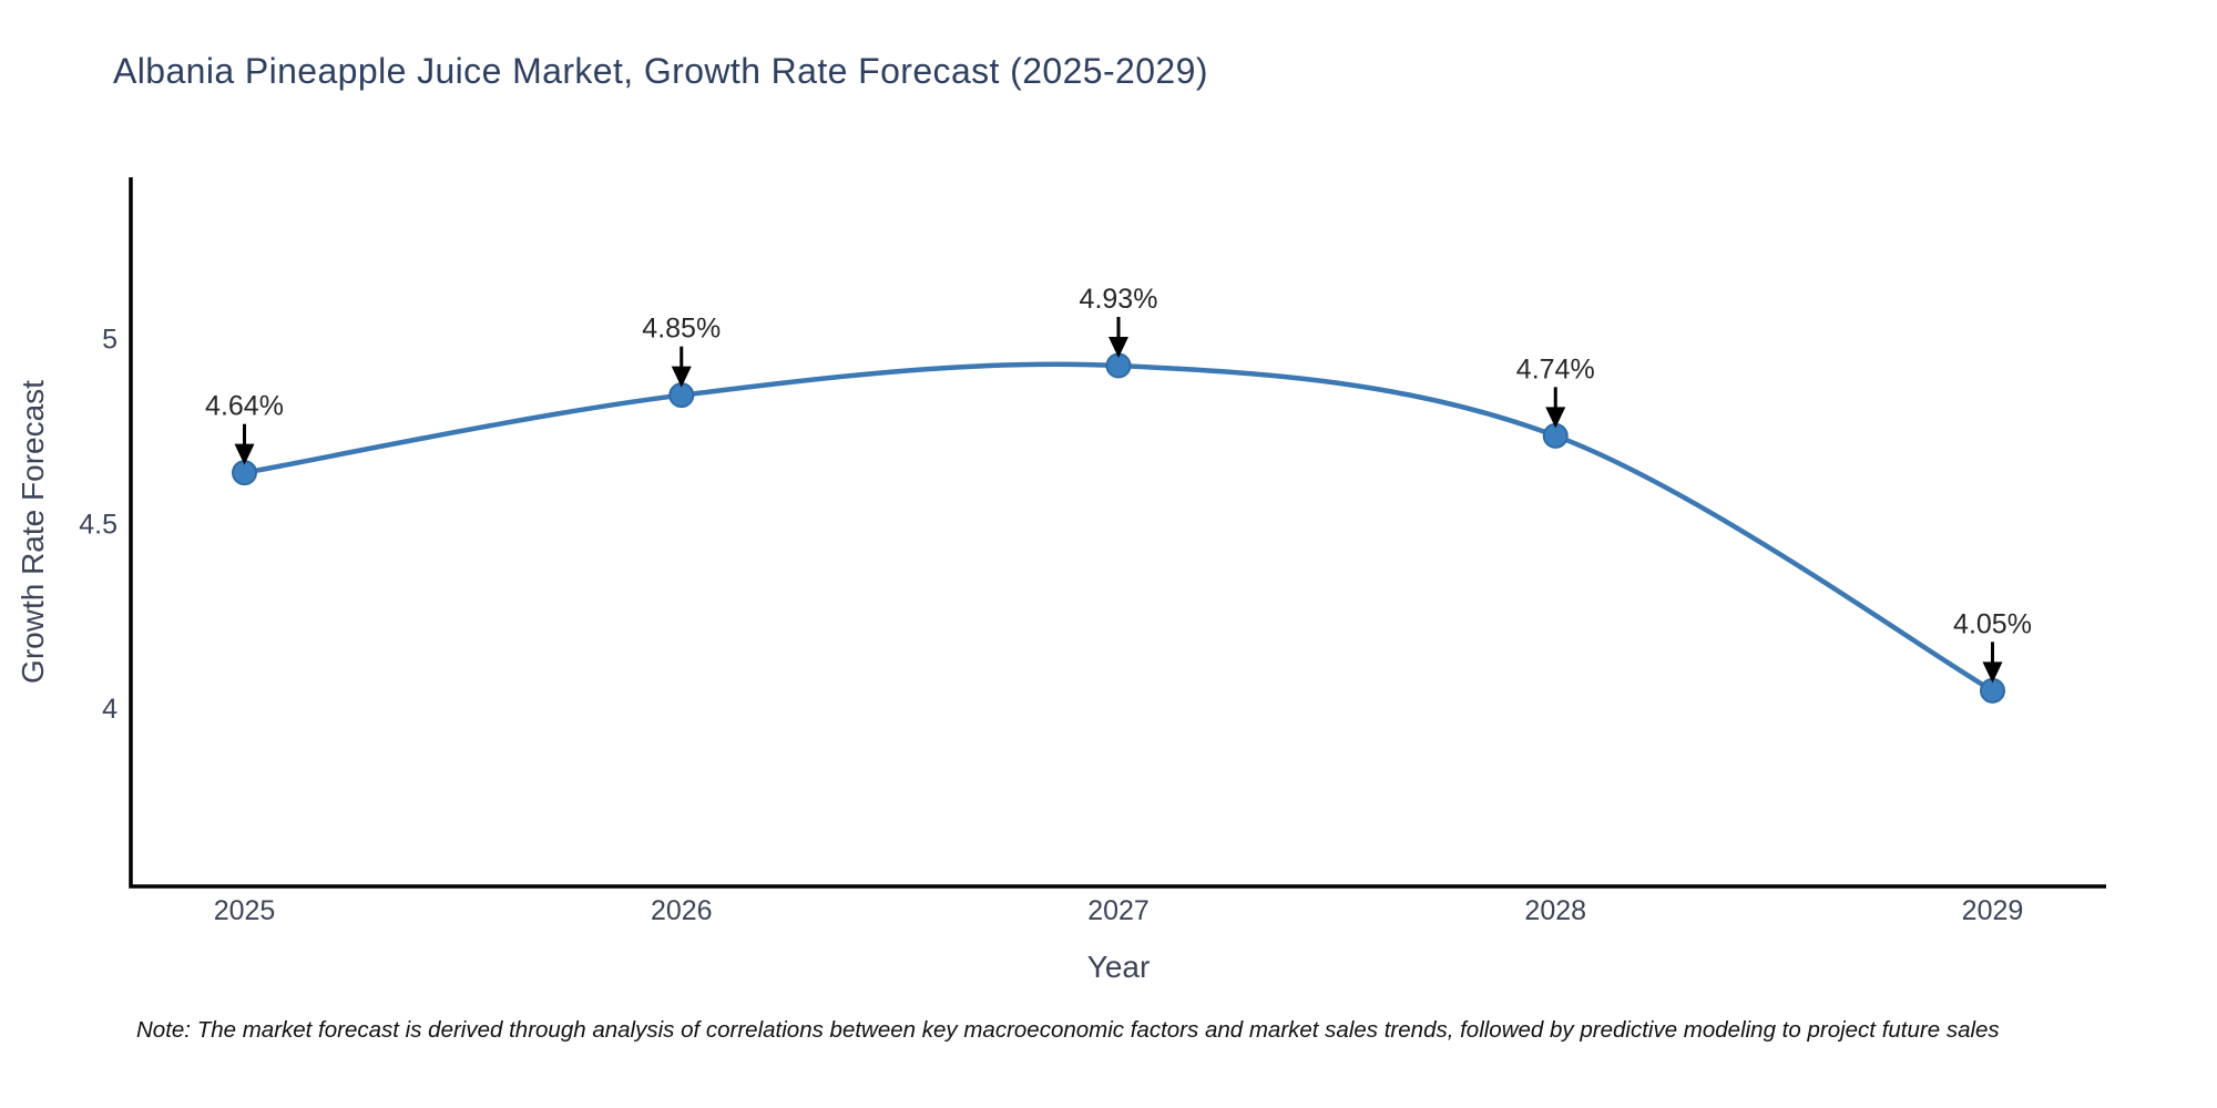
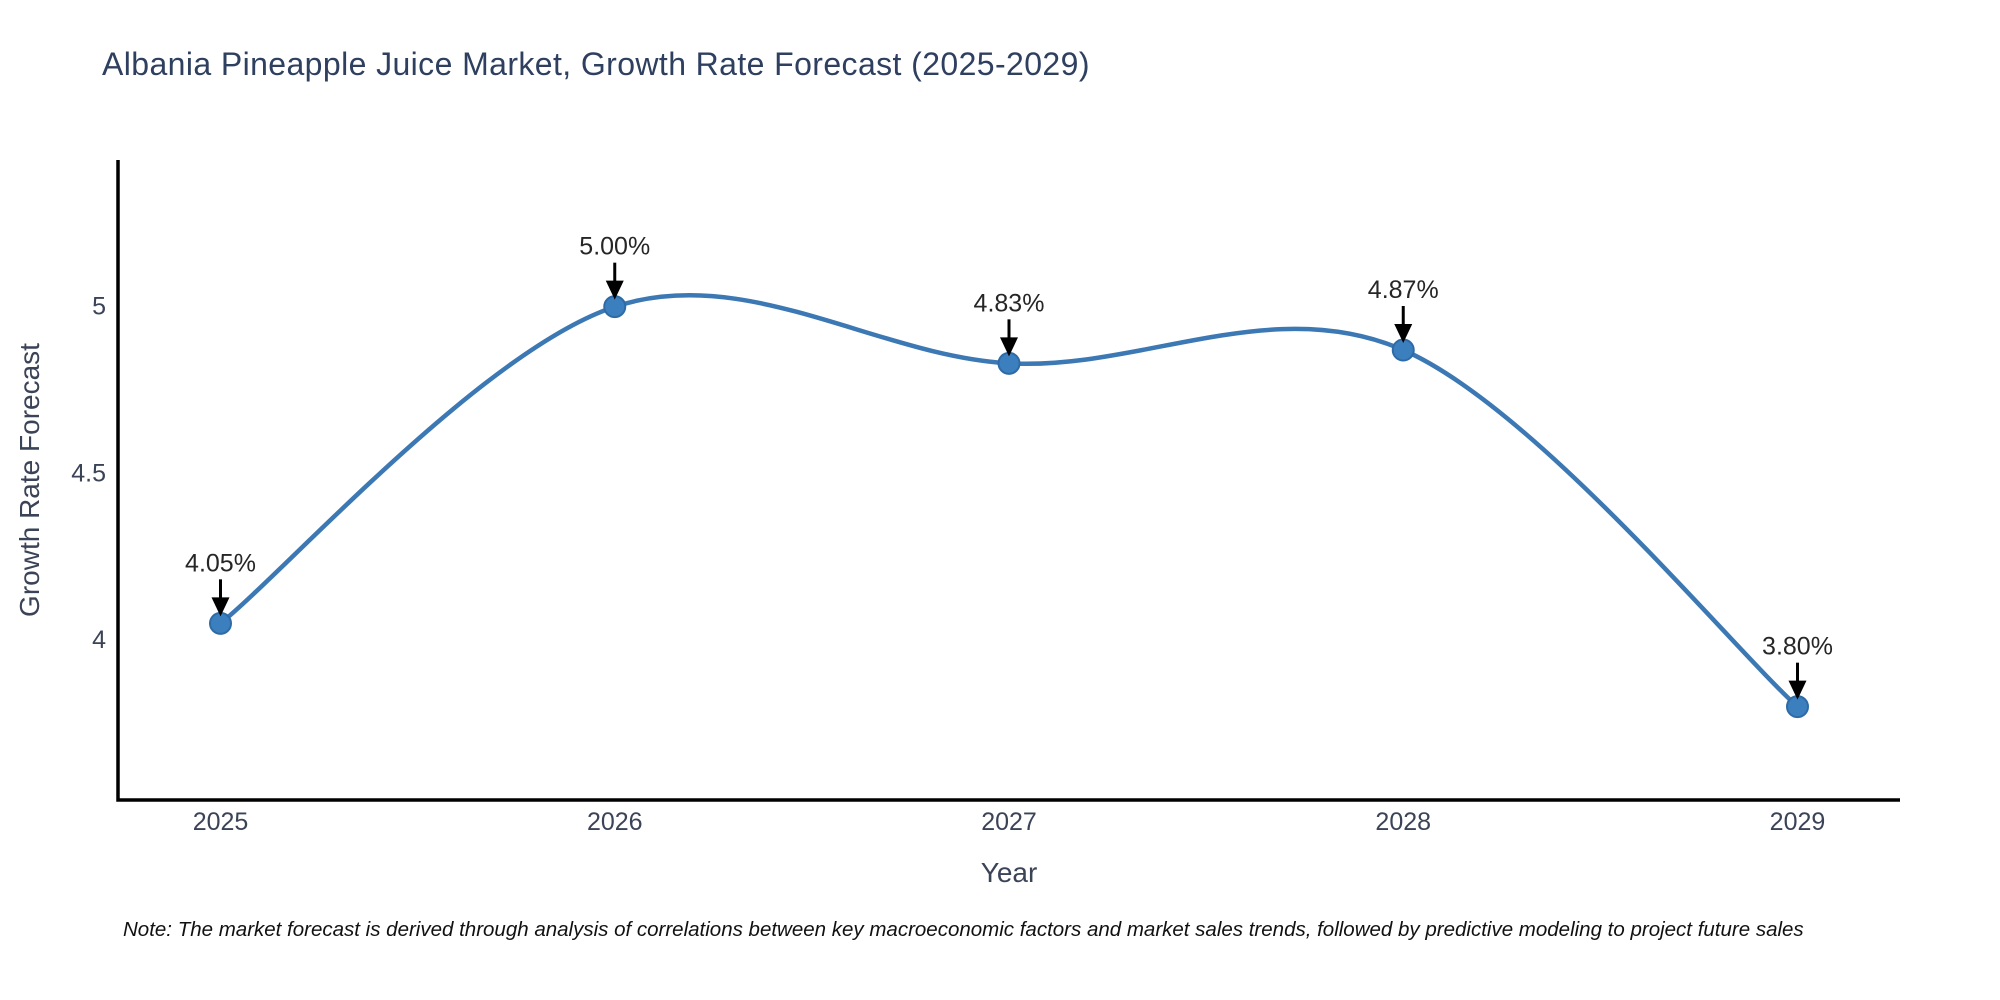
2025: 4.64% -> 4.05%
2026: 4.85% -> 5.00%
2027: 4.93% -> 4.83%
2028: 4.74% -> 4.87%
2029: 4.05% -> 3.80%
